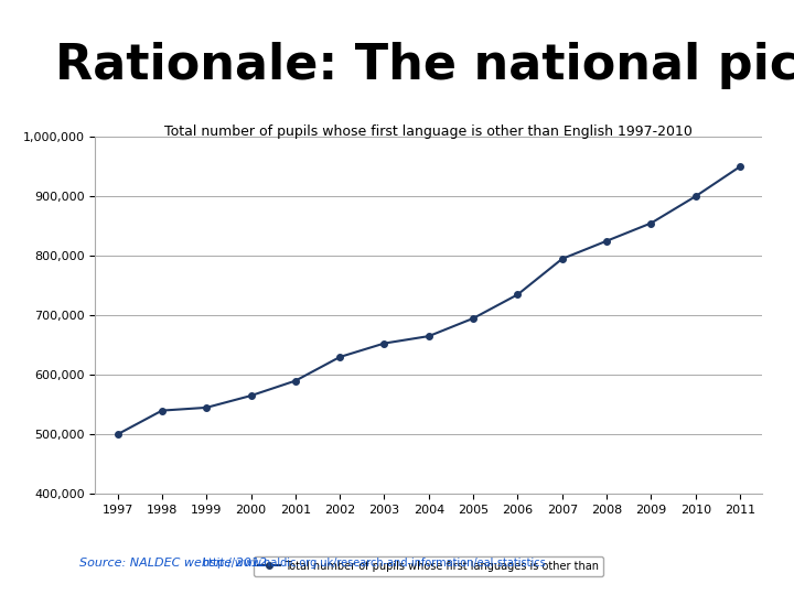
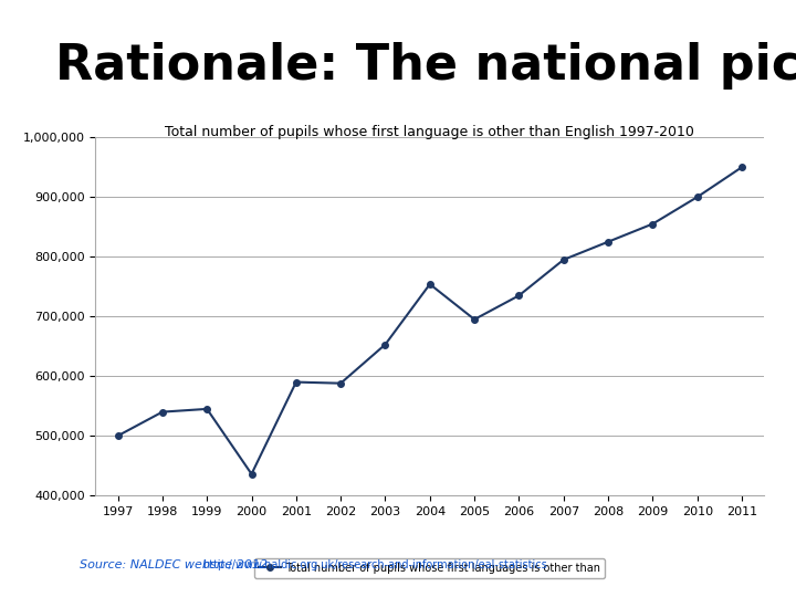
2000: 565,000 -> 436,000
2002: 630,000 -> 588,000
2004: 665,000 -> 754,000
